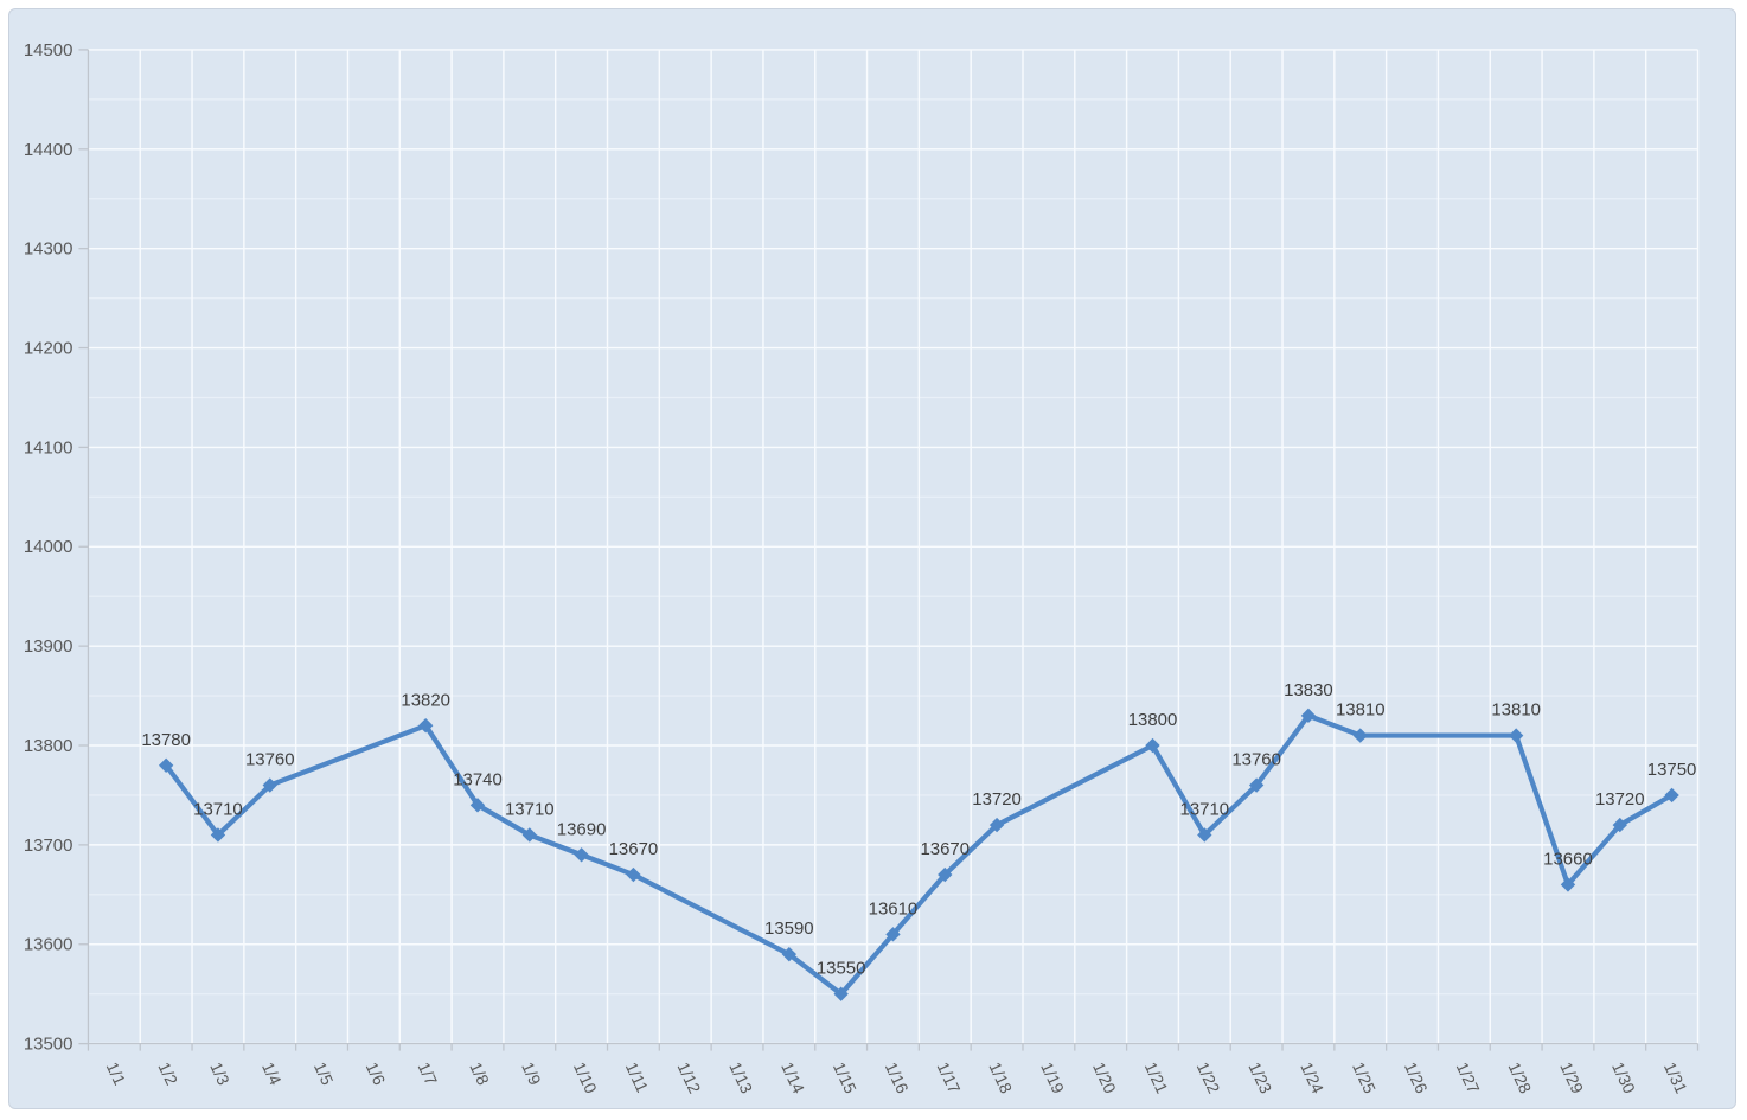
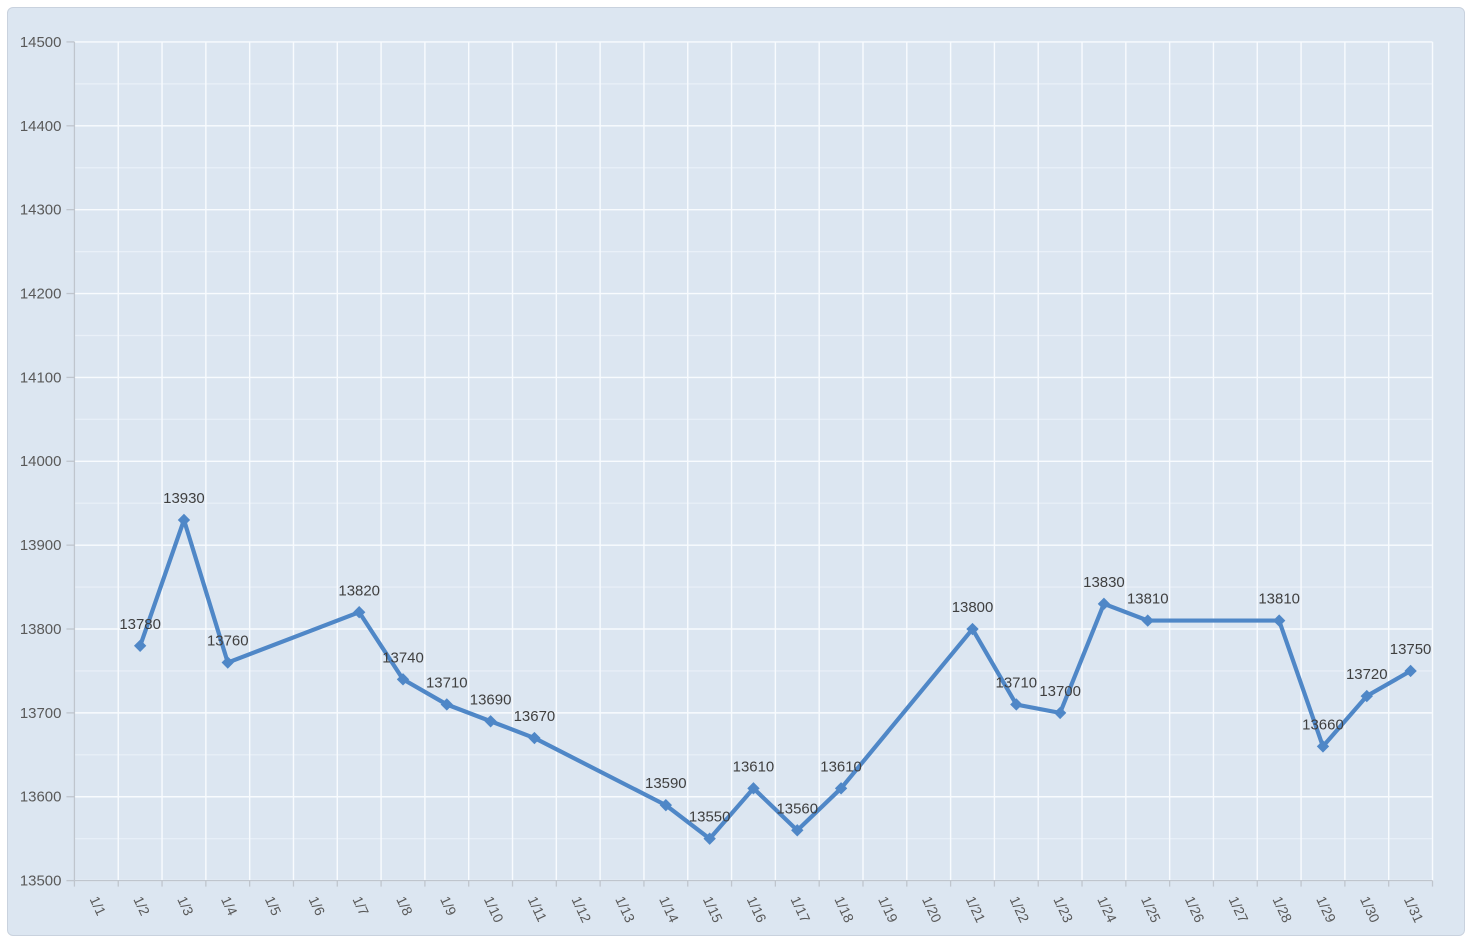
1/3: 13710 -> 13930
1/17: 13670 -> 13560
1/18: 13720 -> 13610
1/23: 13760 -> 13700
